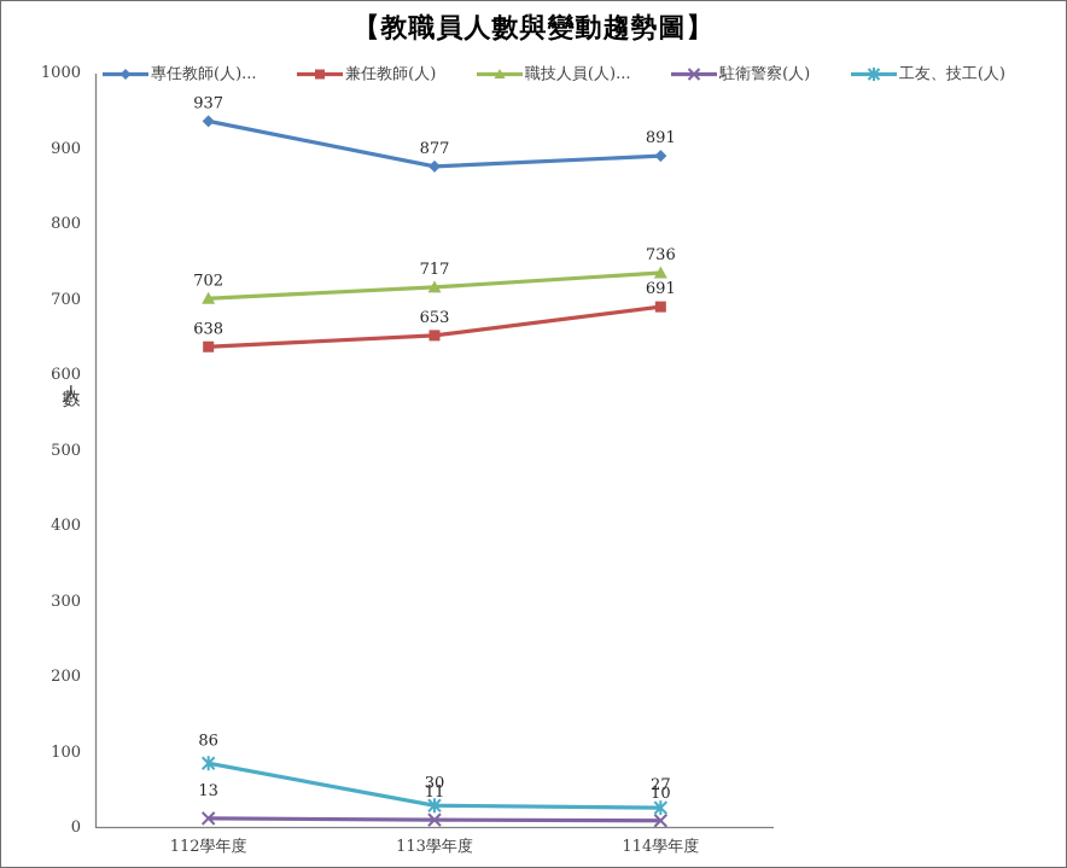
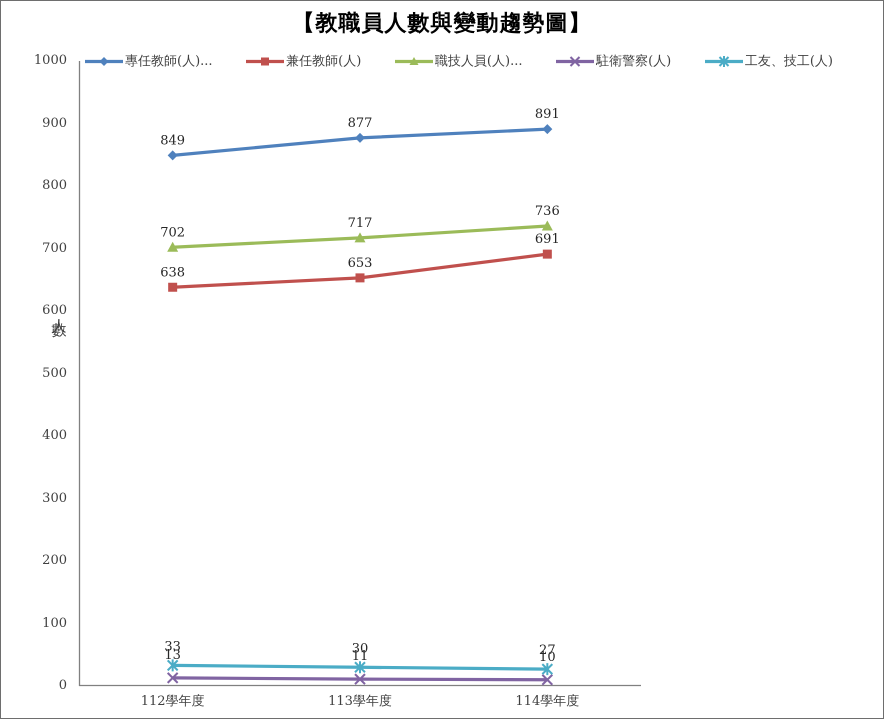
專任教師(人).../112學年度: 937 -> 849
工友、技工(人)/112學年度: 86 -> 33
